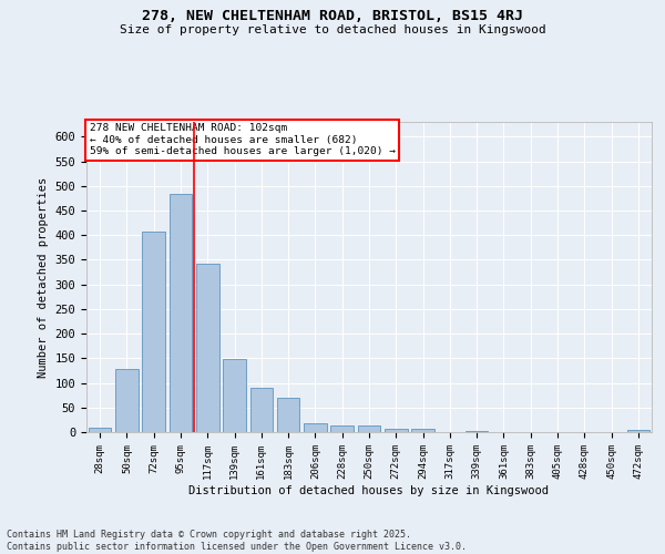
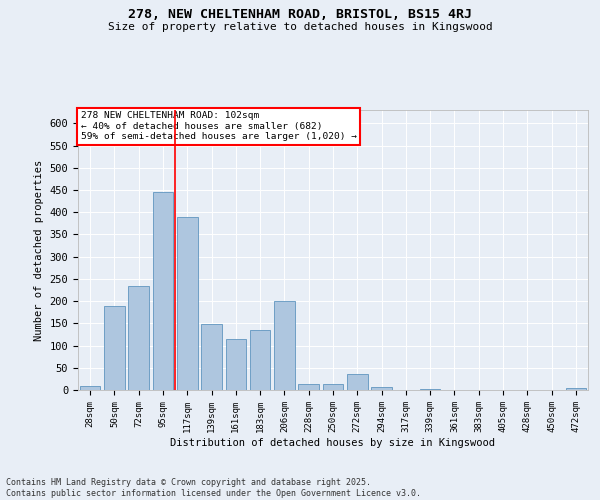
50sqm: 128 -> 190
72sqm: 408 -> 235
95sqm: 483 -> 445
117sqm: 343 -> 390
161sqm: 90 -> 115
183sqm: 70 -> 135
206sqm: 18 -> 200
272sqm: 7 -> 35
